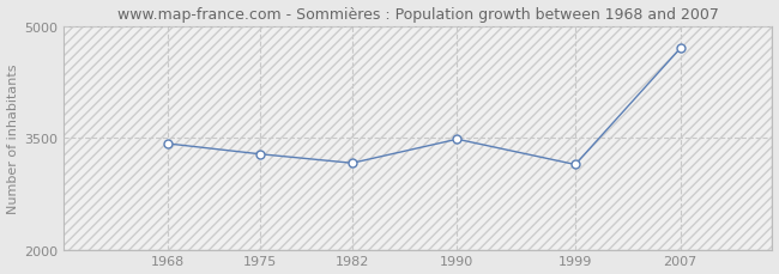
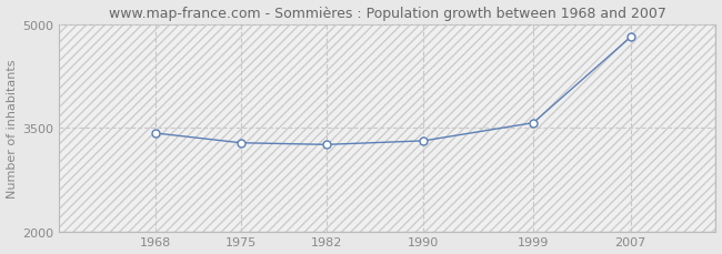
1982: 3160 -> 3260
1990: 3480 -> 3310
1999: 3140 -> 3570
2007: 4700 -> 4810
